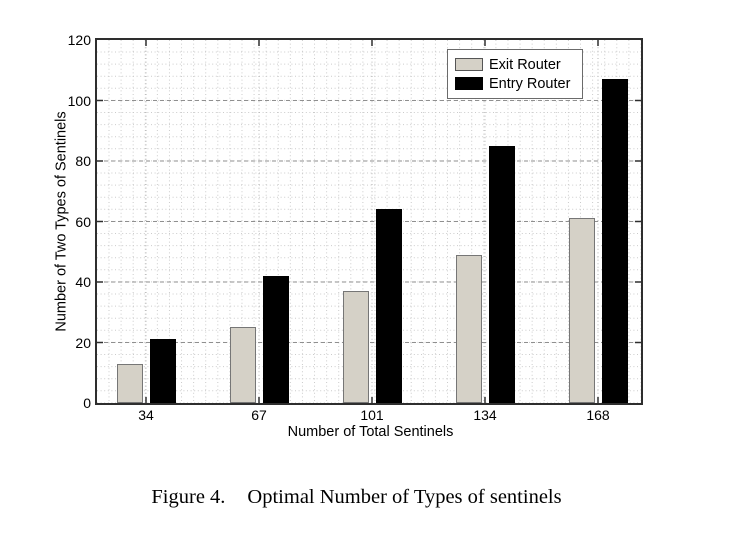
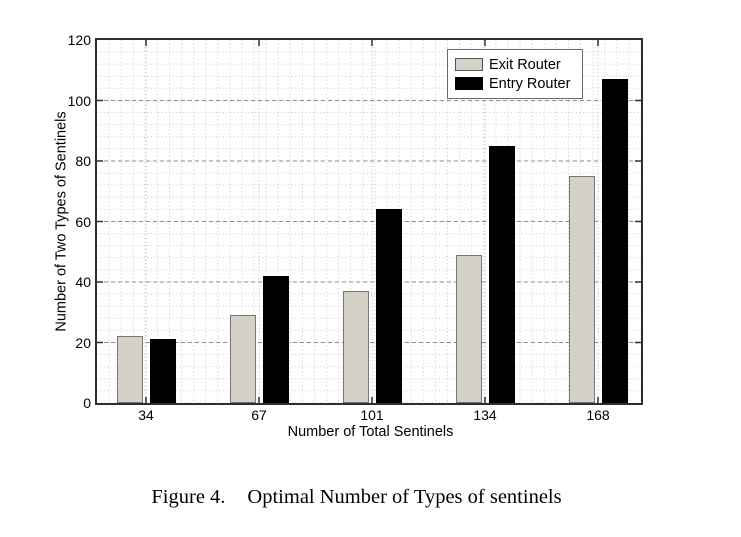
Exit Router/34: 13 -> 22
Exit Router/67: 25 -> 29
Exit Router/168: 61 -> 75
